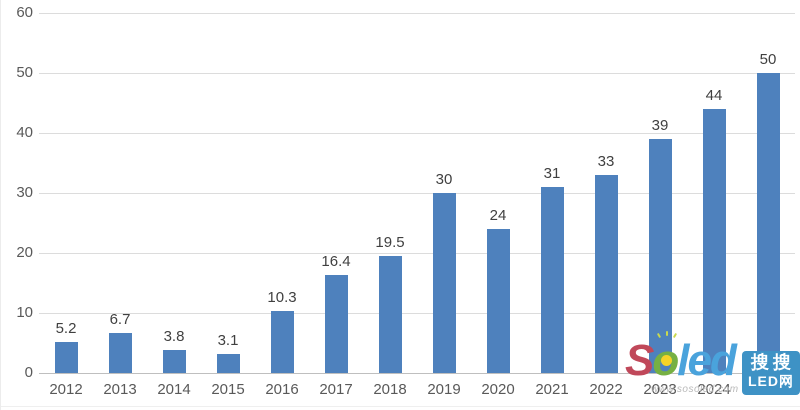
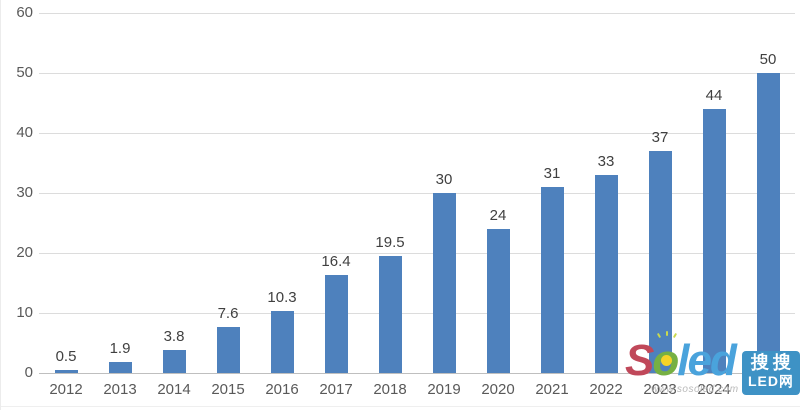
2012: 5.2 -> 0.5
2013: 6.7 -> 1.9
2015: 3.1 -> 7.6
2023: 39 -> 37
